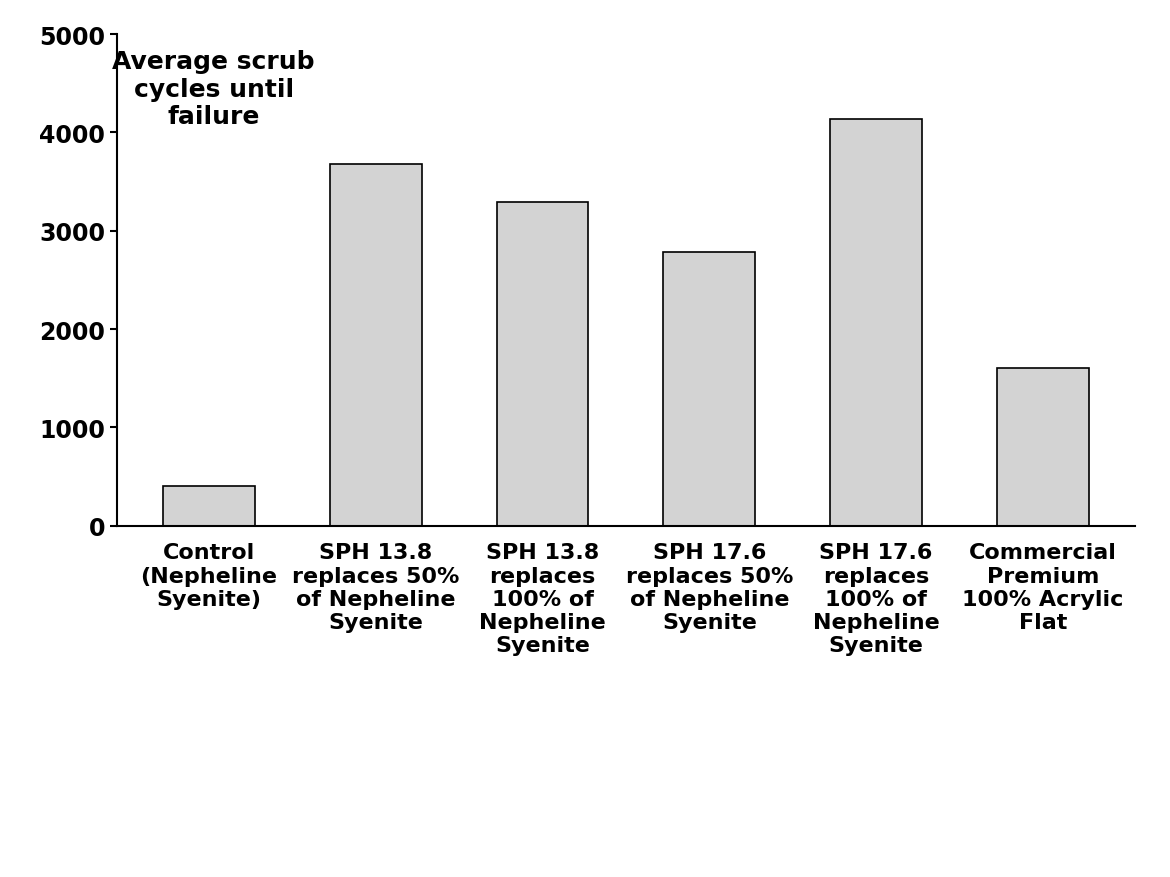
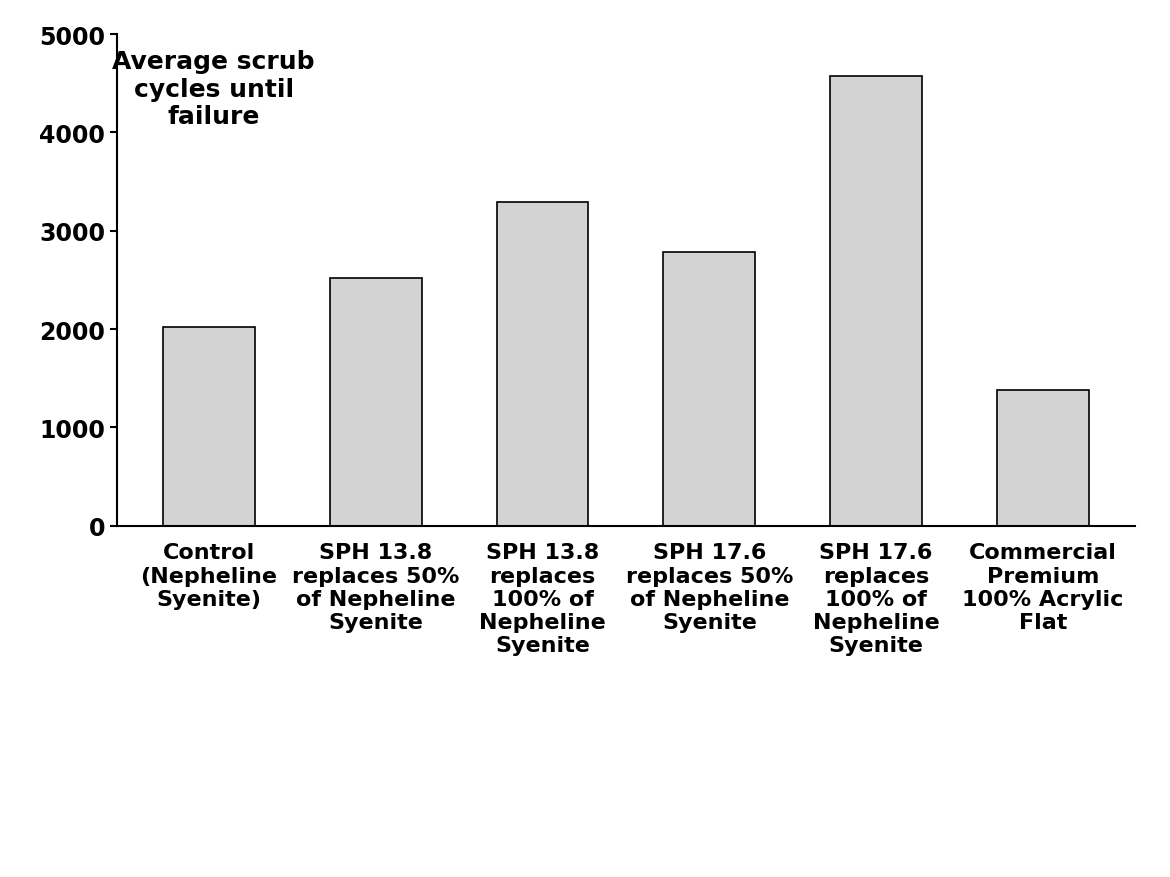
Control (Nepheline Syenite): 400 -> 2020
SPH 13.8 replaces 50% of Nepheline Syenite: 3680 -> 2520
SPH 17.6 replaces 100% of Nepheline Syenite: 4140 -> 4570
Commercial Premium 100% Acrylic Flat: 1600 -> 1380
